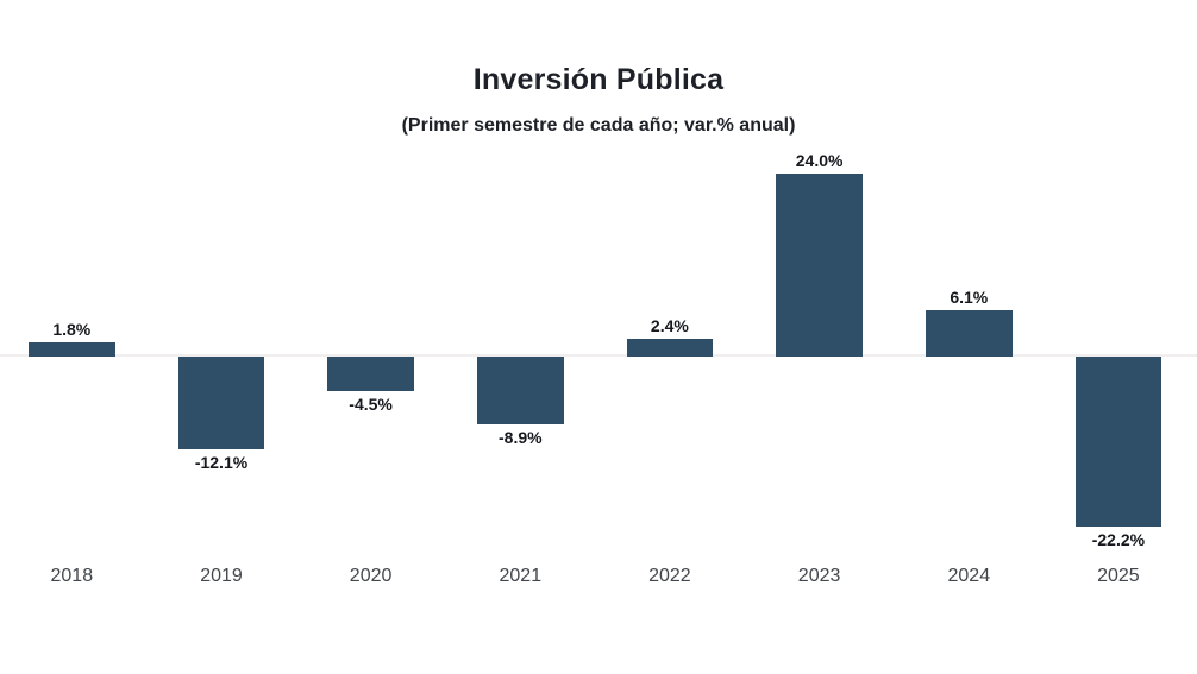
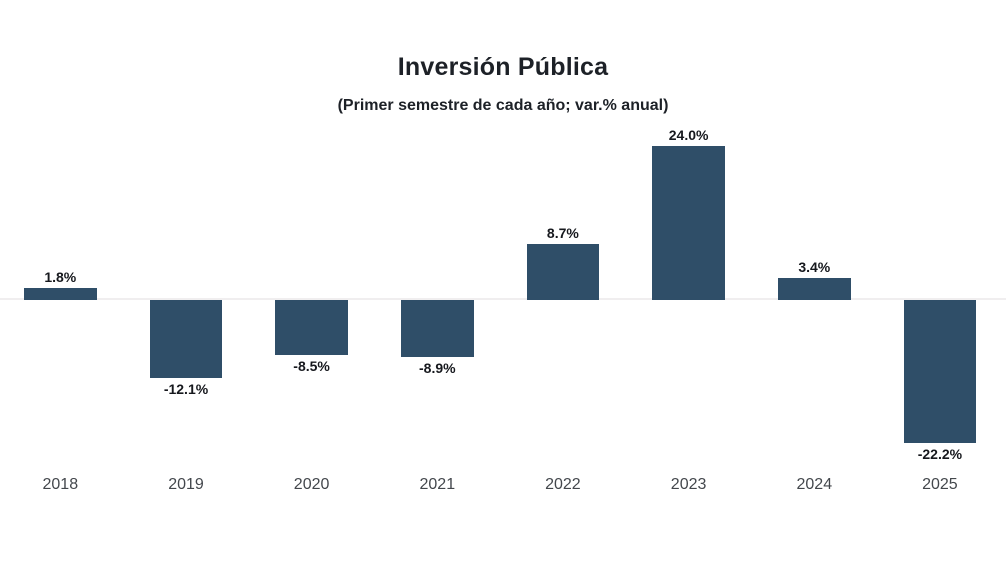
2020: -4.5% -> -8.5%
2022: 2.4% -> 8.7%
2024: 6.1% -> 3.4%
